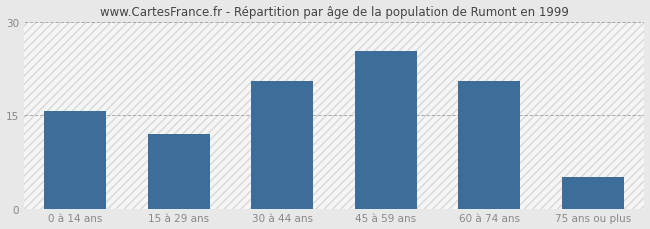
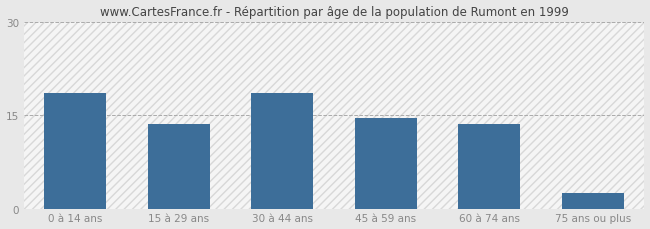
0 à 14 ans: 15.6 -> 18.5
15 à 29 ans: 12.0 -> 13.5
30 à 44 ans: 20.4 -> 18.5
45 à 59 ans: 25.2 -> 14.5
60 à 74 ans: 20.4 -> 13.5
75 ans ou plus: 5.0 -> 2.5
